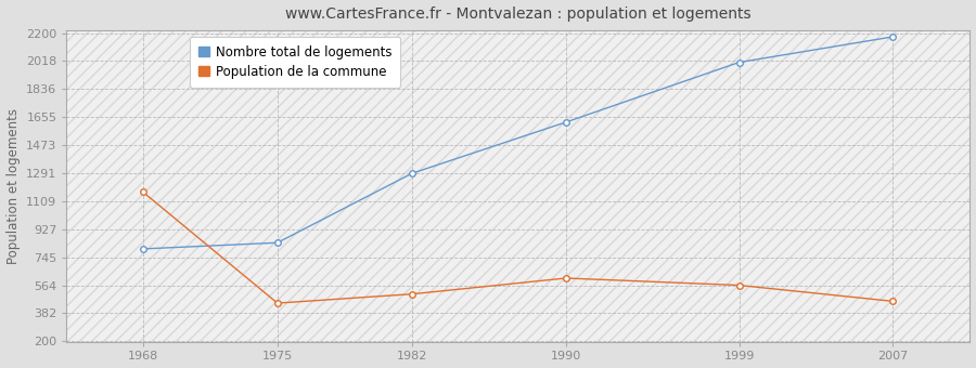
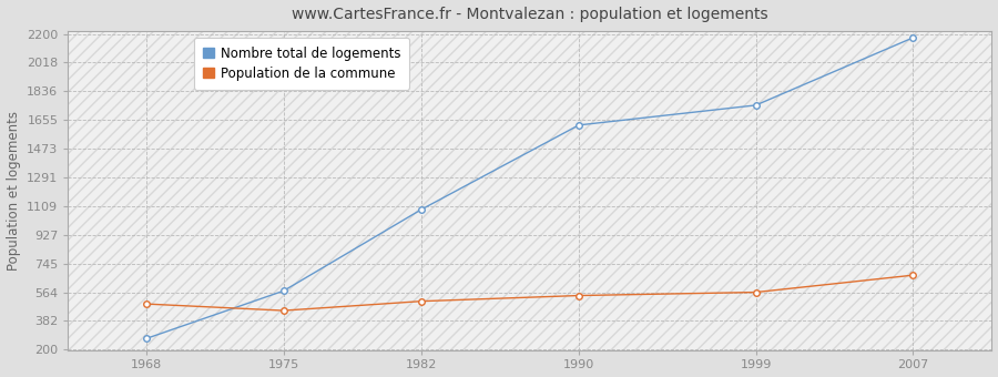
Nombre total de logements/1968: 800 -> 270
Population de la commune/1968: 1170 -> 490
Nombre total de logements/1975: 840 -> 570
Nombre total de logements/1982: 1290 -> 1090
Population de la commune/1990: 610 -> 540
Nombre total de logements/1999: 2010 -> 1750
Population de la commune/2007: 460 -> 670
